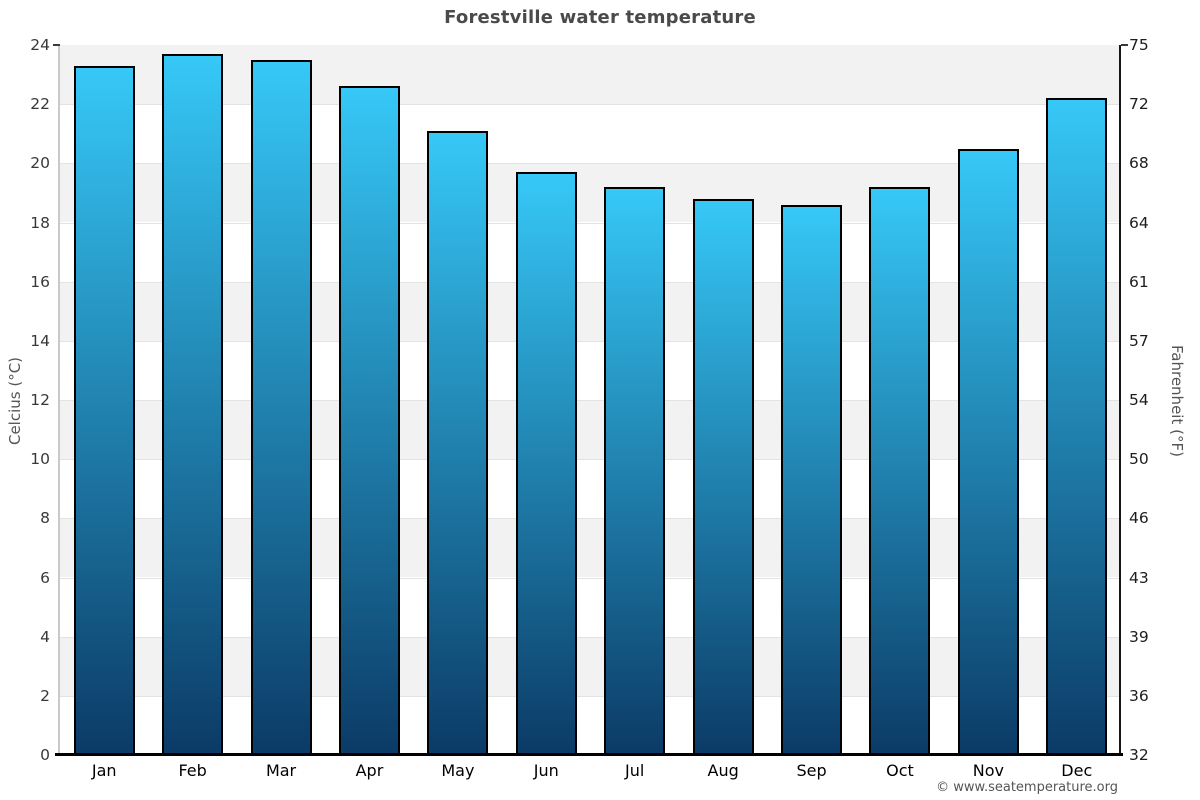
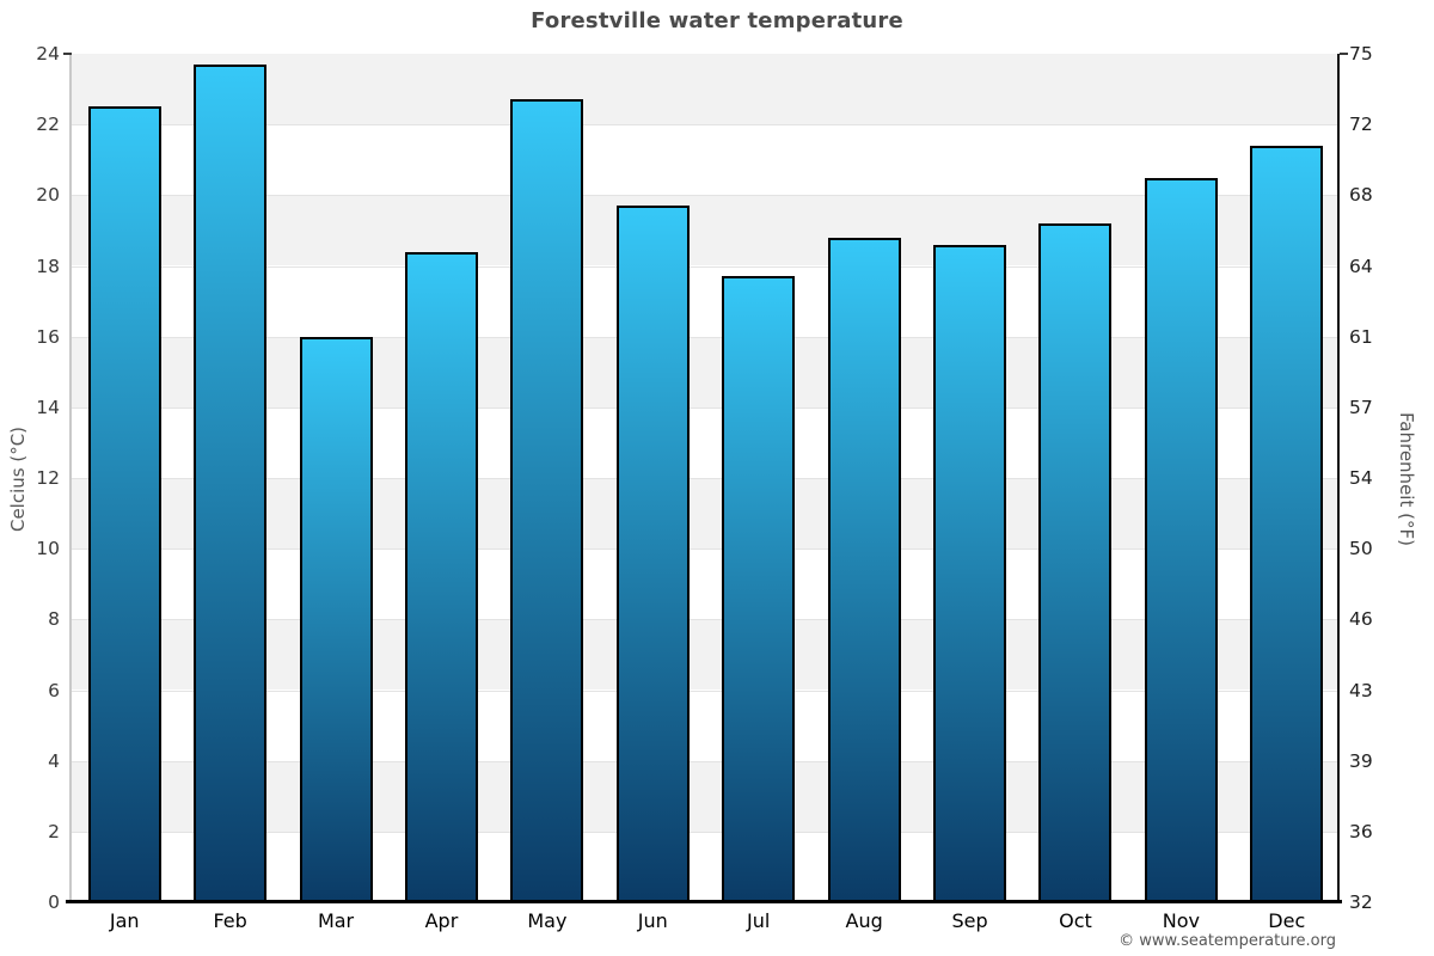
Jan: 23.3 -> 22.5
Mar: 23.5 -> 16.0
Apr: 22.6 -> 18.4
May: 21.1 -> 22.7
Jul: 19.2 -> 17.7
Dec: 22.2 -> 21.4
